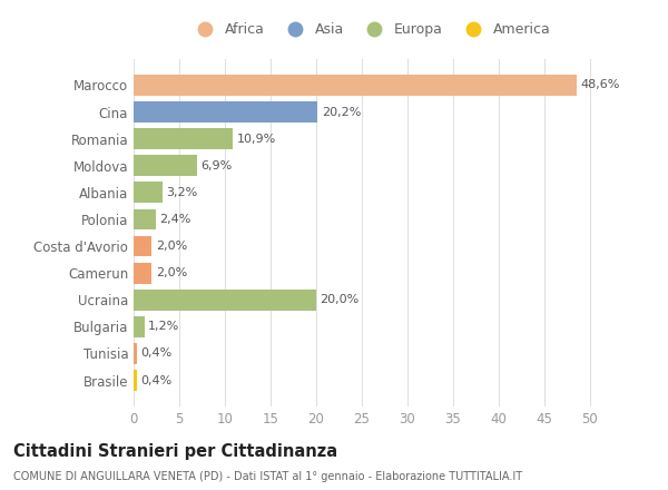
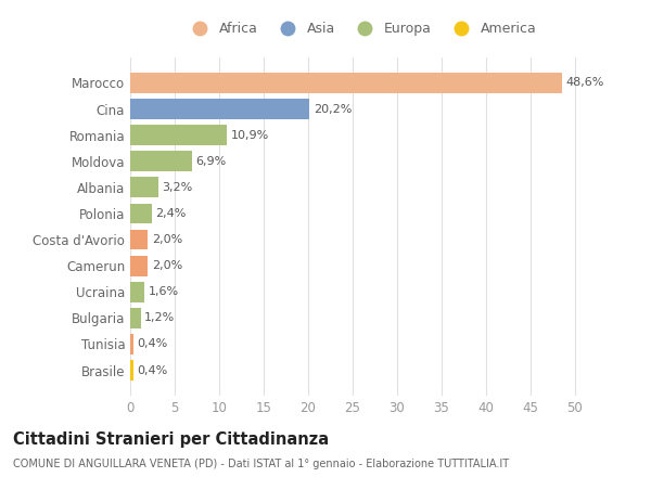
Ucraina: 20,0% -> 1,6%
